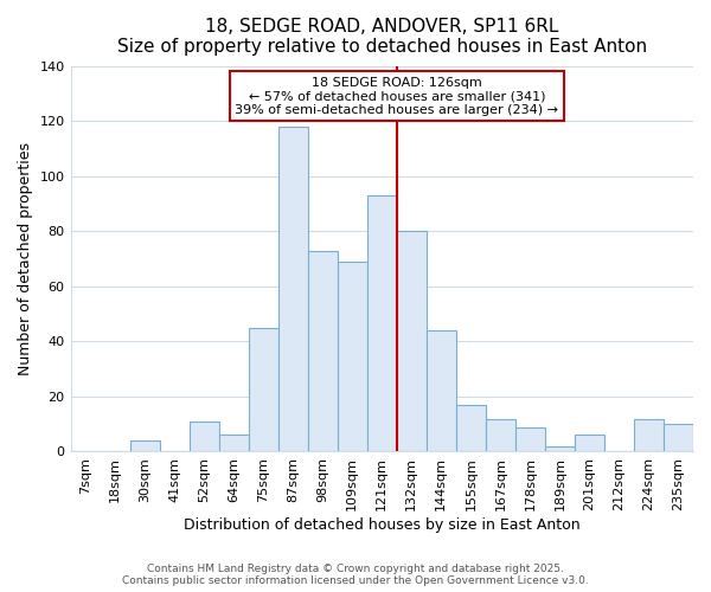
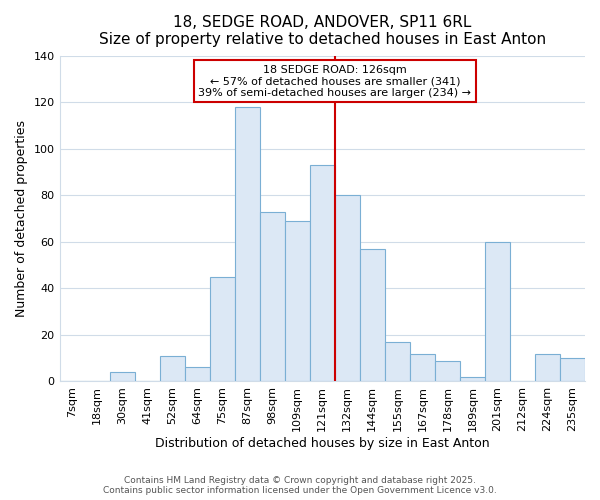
144sqm: 44 -> 57
201sqm: 6 -> 60
